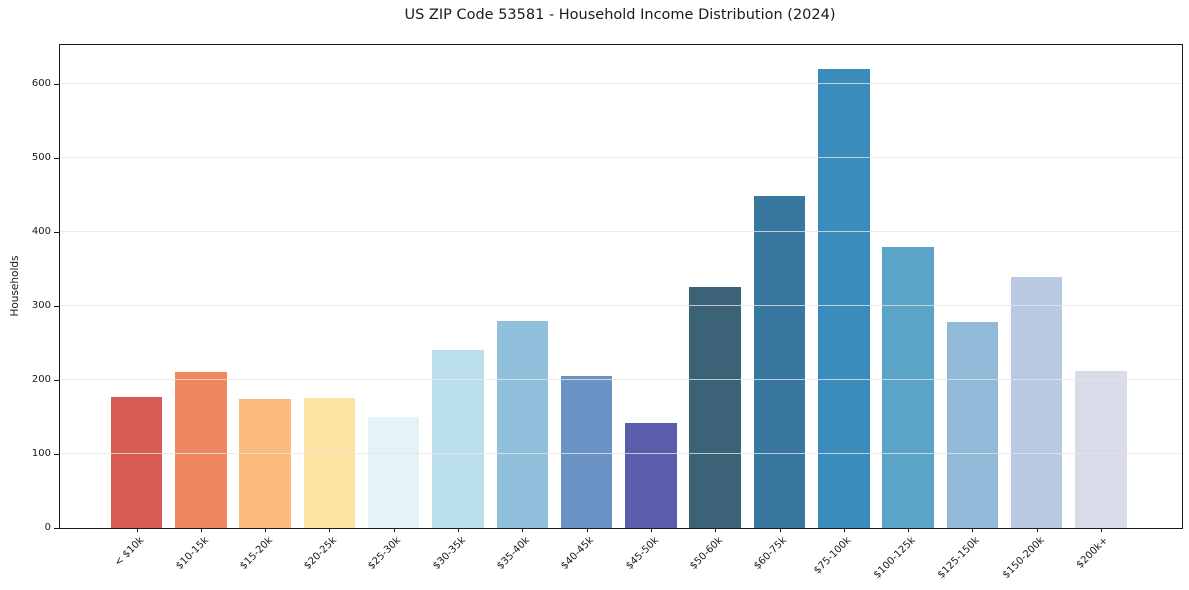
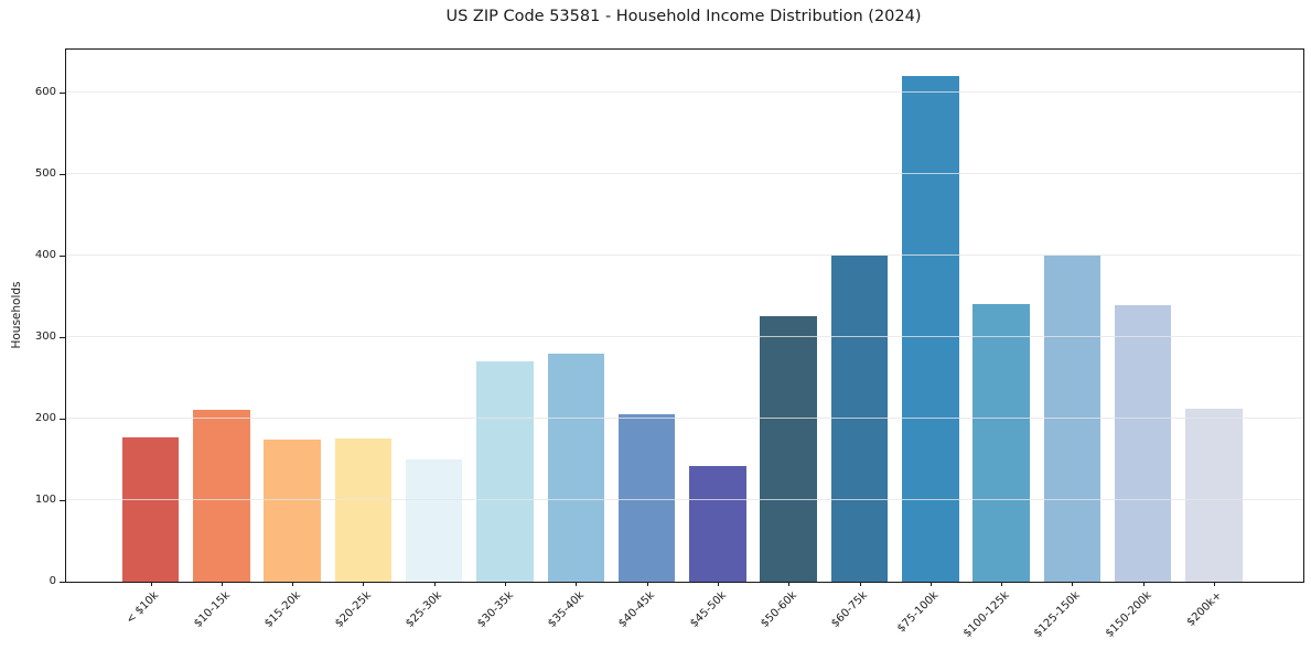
$30-35k: 240 -> 270
$60-75k: 450 -> 400
$100-125k: 380 -> 340
$125-150k: 280 -> 400
